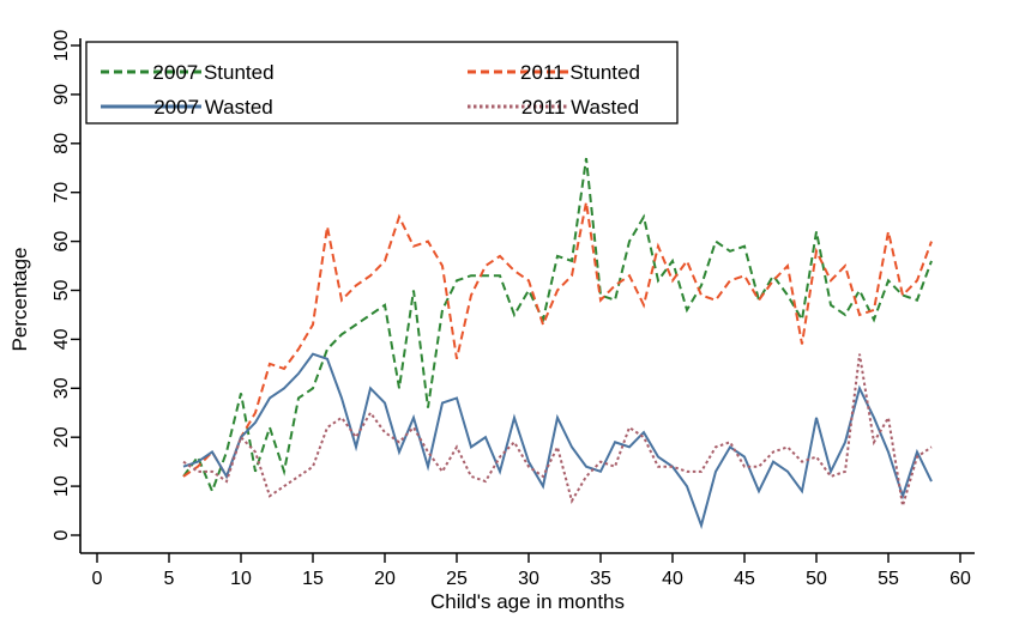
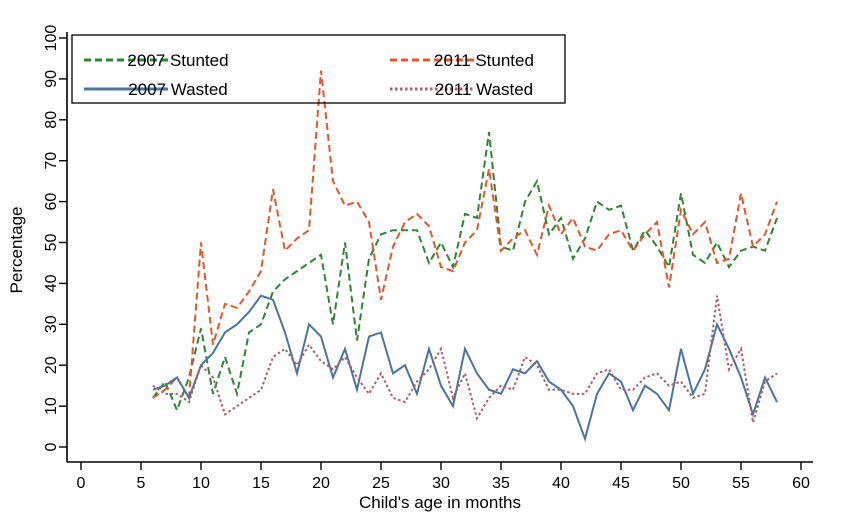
2011 Stunted/10: 20 -> 50
2011 Stunted/20: 56 -> 92
2011 Stunted/30: 52 -> 44
2011 Wasted/30: 14 -> 24
2007 Stunted/55: 52 -> 48
